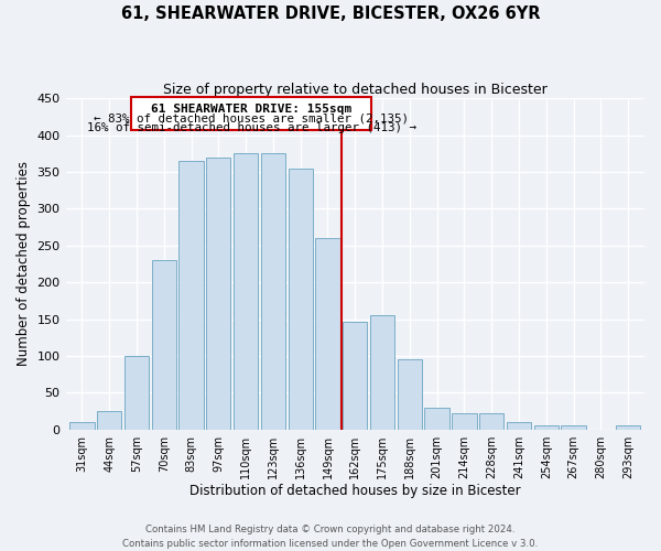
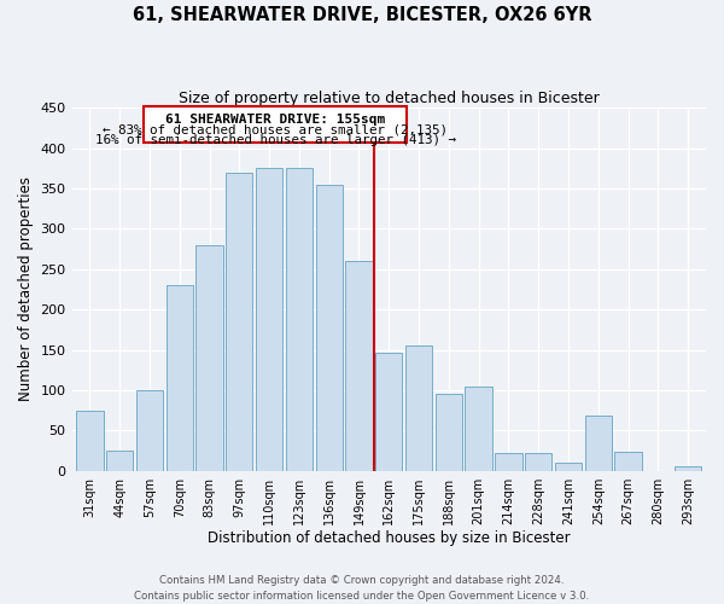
31sqm: 10 -> 74
83sqm: 365 -> 280
201sqm: 30 -> 104
254sqm: 5 -> 68
267sqm: 5 -> 24
